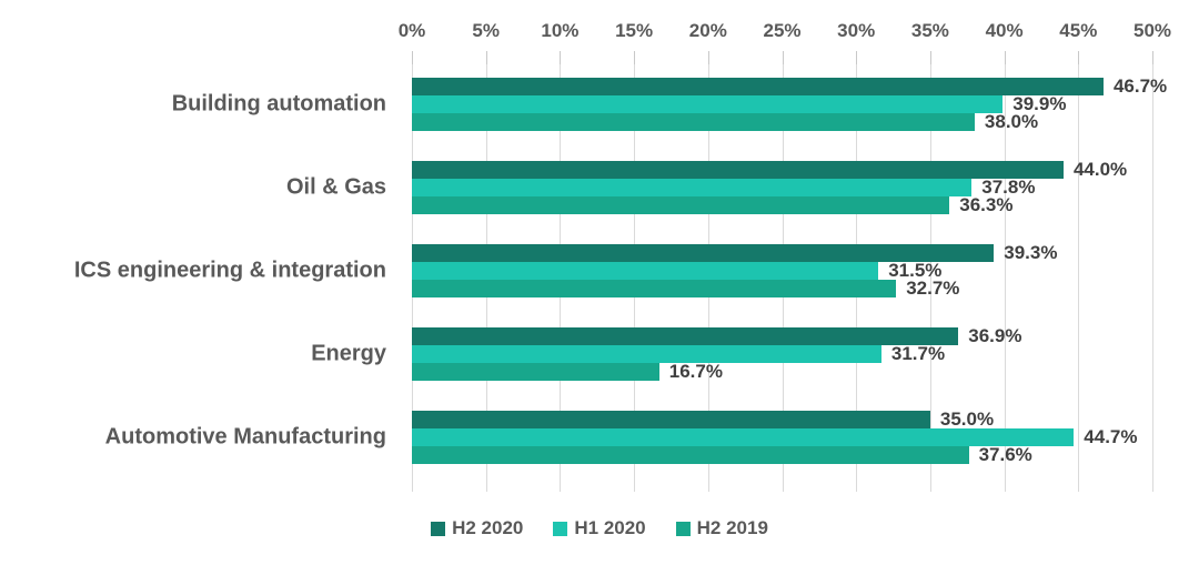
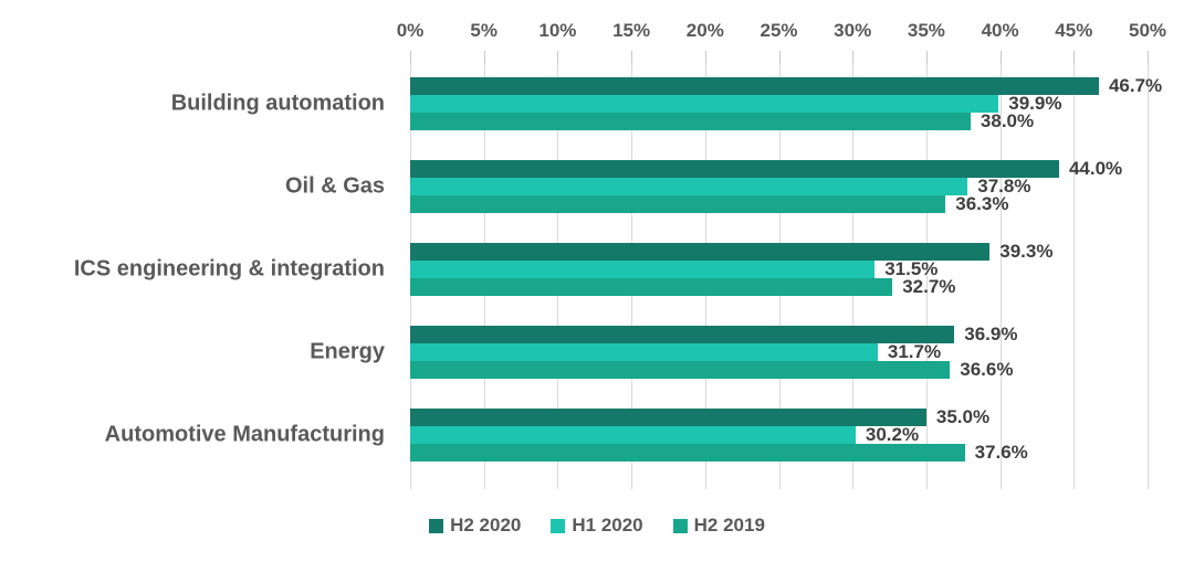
H2 2019/Energy: 16.7% -> 36.6%
H1 2020/Automotive Manufacturing: 44.7% -> 30.2%
